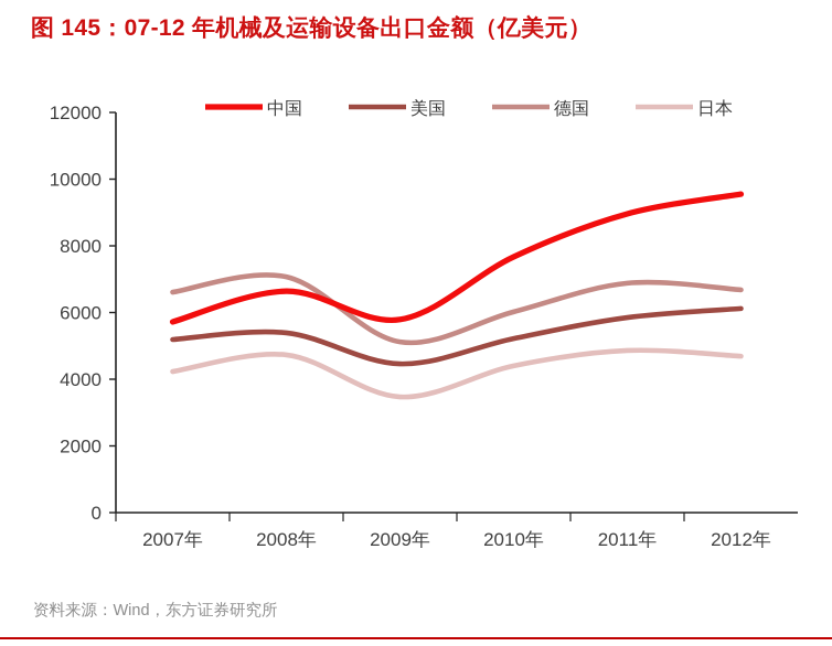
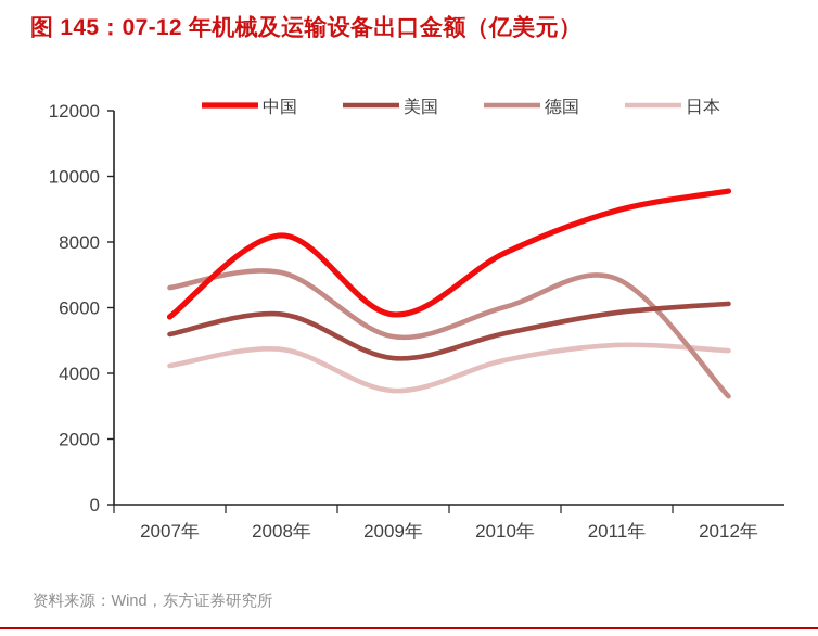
中国/2008年: 6600 -> 8200
美国/2008年: 5400 -> 5800
德国/2012年: 6700 -> 3300
